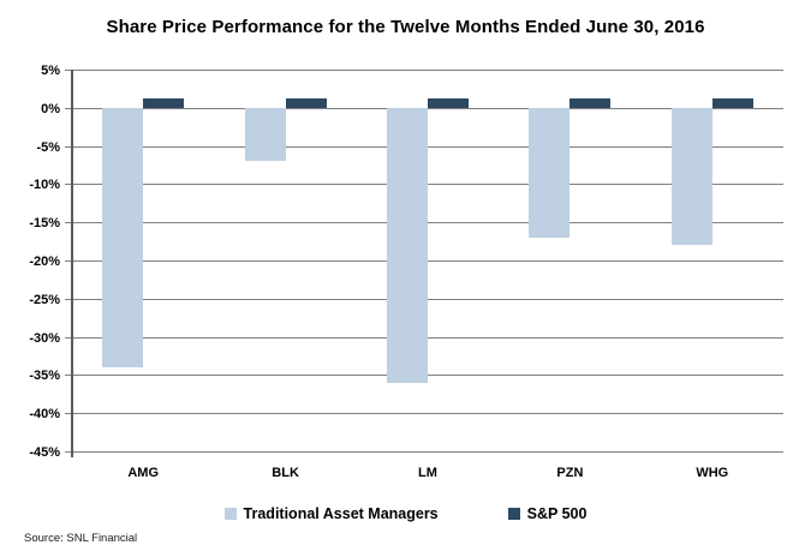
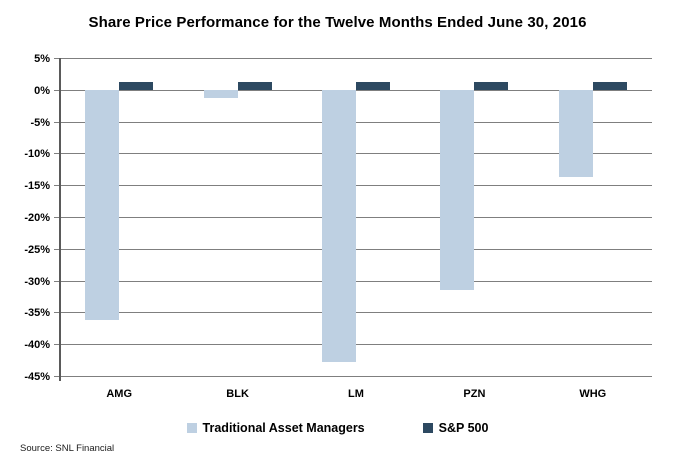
Traditional Asset Managers/AMG: -34% -> -36%
Traditional Asset Managers/BLK: -7% -> -1%
Traditional Asset Managers/LM: -36% -> -43%
Traditional Asset Managers/PZN: -17% -> -32%
Traditional Asset Managers/WHG: -18% -> -14%
